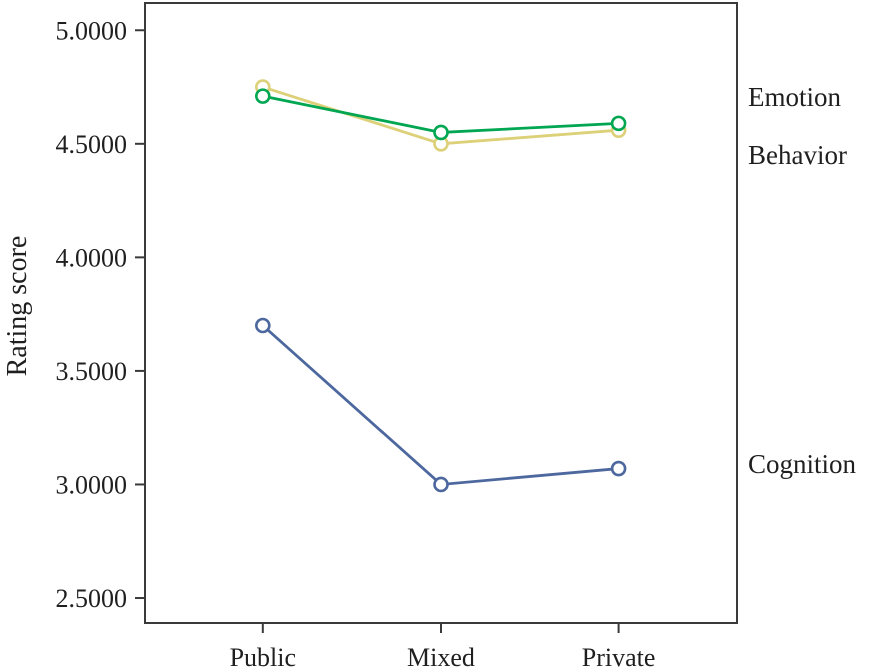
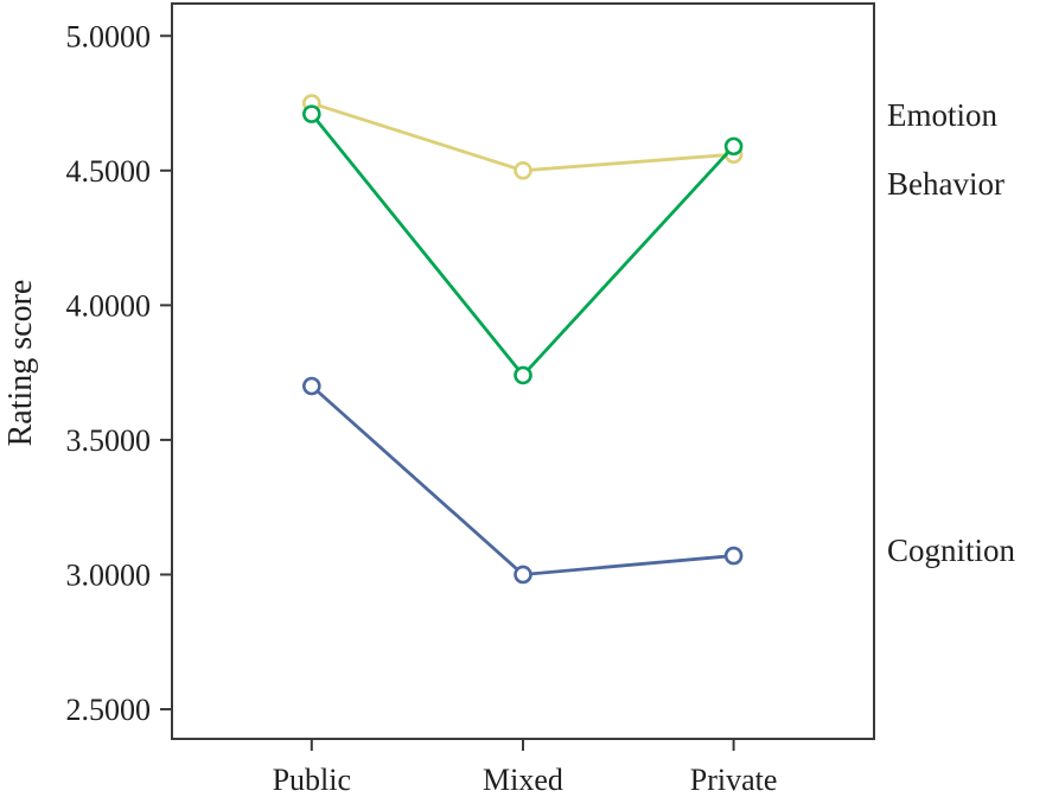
Emotion/Mixed: 4.55 -> 3.74
